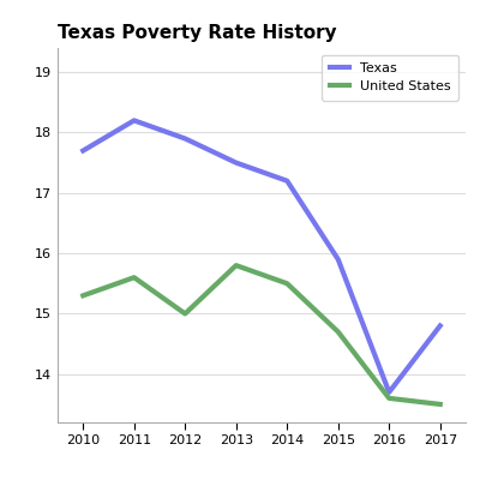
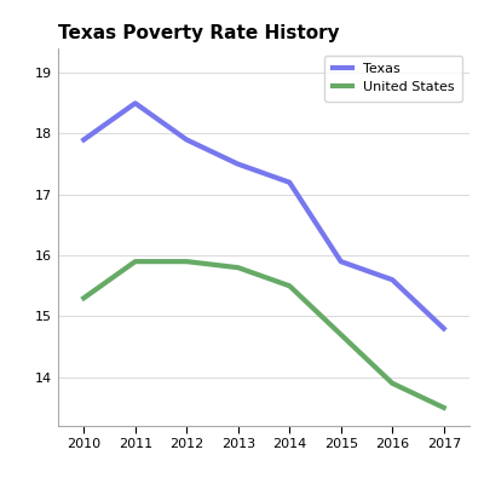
Texas/2010: 17.7 -> 17.9
Texas/2011: 18.2 -> 18.5
United States/2011: 15.6 -> 15.9
United States/2012: 15.0 -> 15.9
Texas/2016: 13.7 -> 15.6
United States/2016: 13.6 -> 13.9
